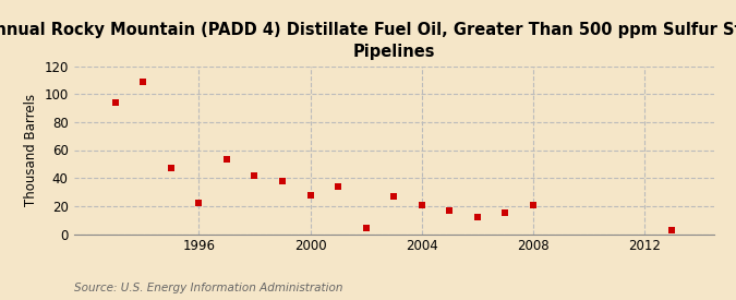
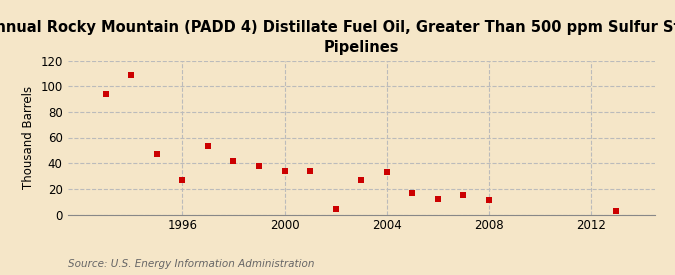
1996: 22 -> 27
2000: 28 -> 34
2004: 21 -> 33
2008: 21 -> 11
